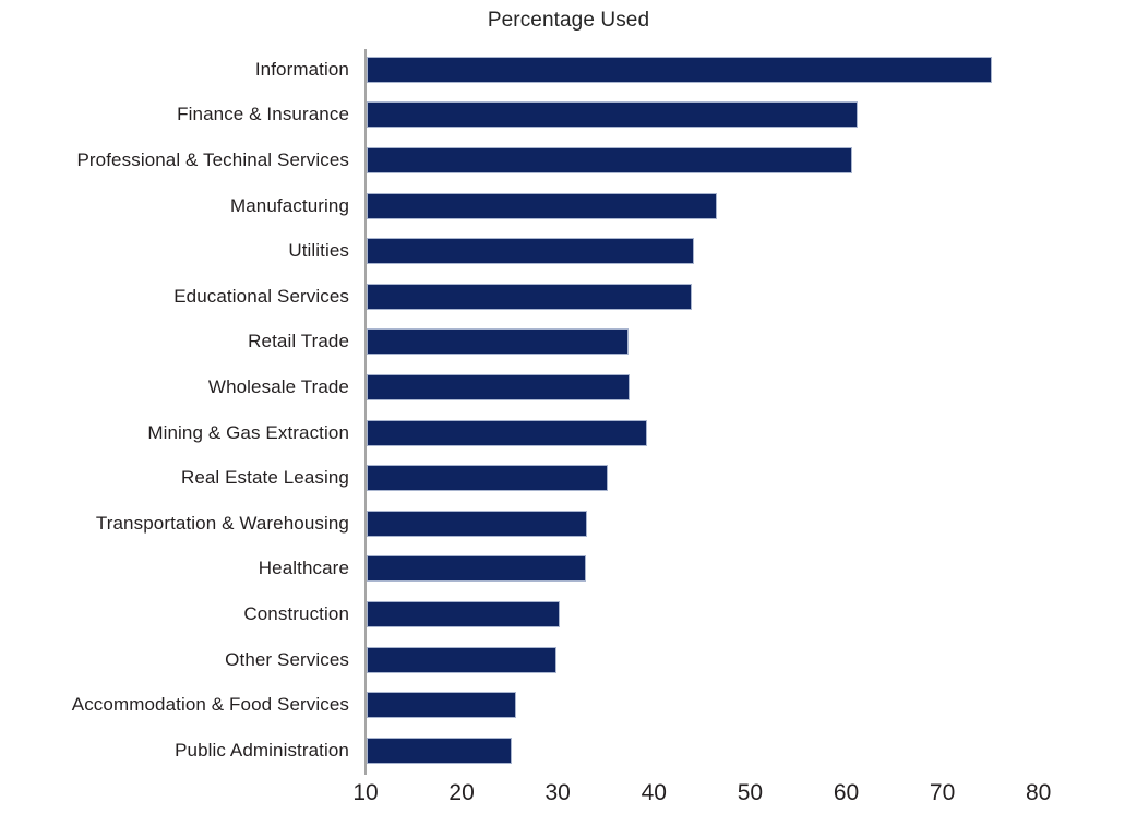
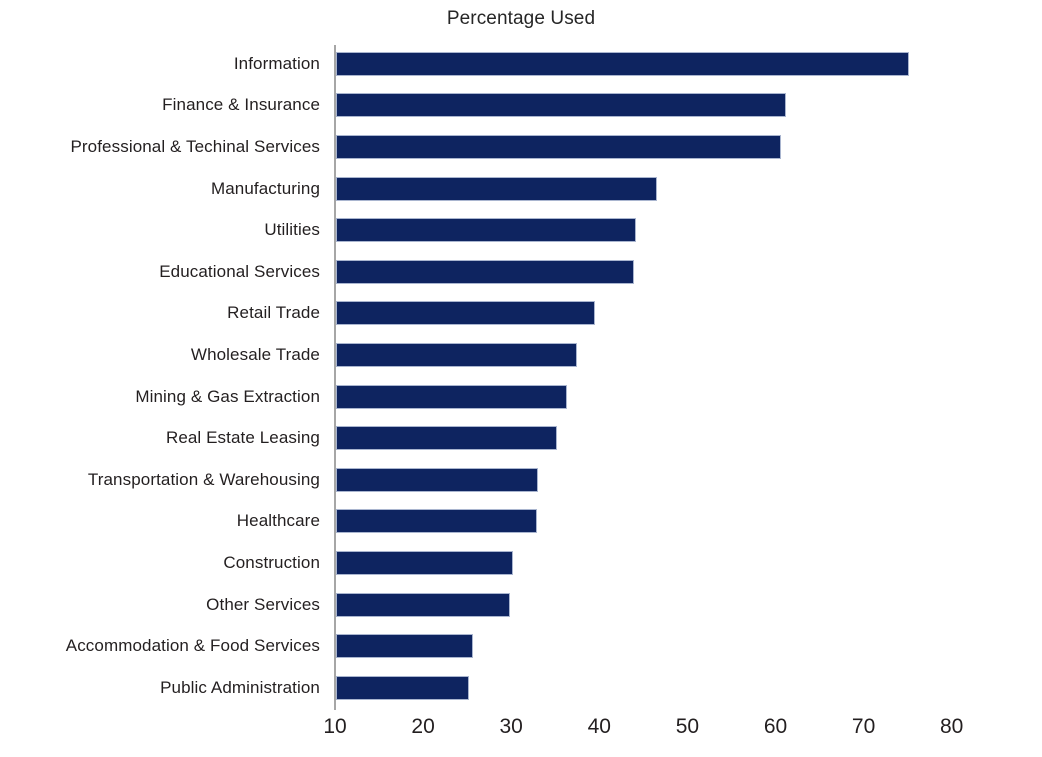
Retail Trade: 37 -> 39
Mining & Gas Extraction: 39 -> 36
